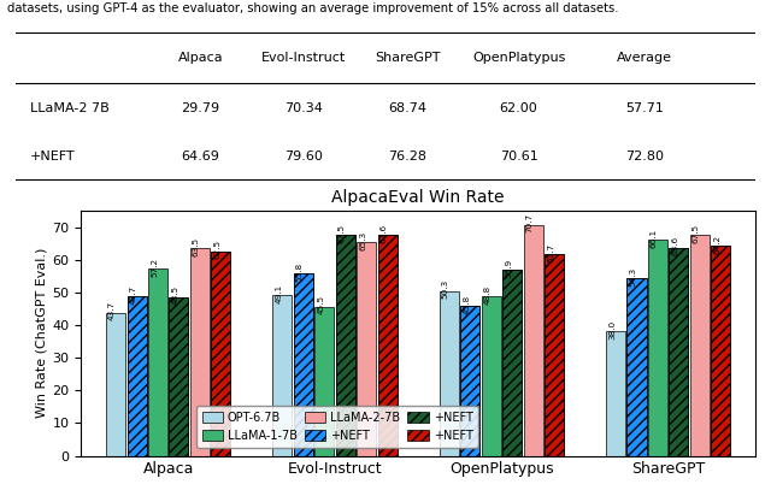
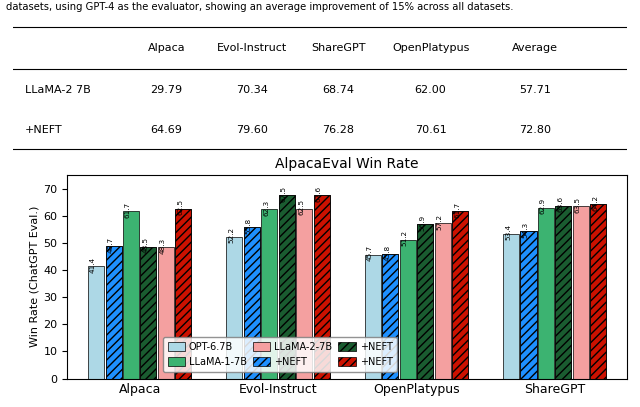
OPT-6.7B/Alpaca: 43.7 -> 41.4
LLaMA-1-7B/Alpaca: 57.2 -> 61.7
LLaMA-2-7B/Alpaca: 63.5 -> 48.3
OPT-6.7B/Evol-Instruct: 49.1 -> 52.2
LLaMA-1-7B/Evol-Instruct: 45.5 -> 62.3
LLaMA-2-7B/Evol-Instruct: 65.3 -> 62.5
OPT-6.7B/OpenPlatypus: 50.3 -> 45.7
LLaMA-1-7B/OpenPlatypus: 48.8 -> 51.2
LLaMA-2-7B/OpenPlatypus: 70.7 -> 57.2
OPT-6.7B/ShareGPT: 38.0 -> 53.4
LLaMA-1-7B/ShareGPT: 66.1 -> 62.9
LLaMA-2-7B/ShareGPT: 67.5 -> 63.5
